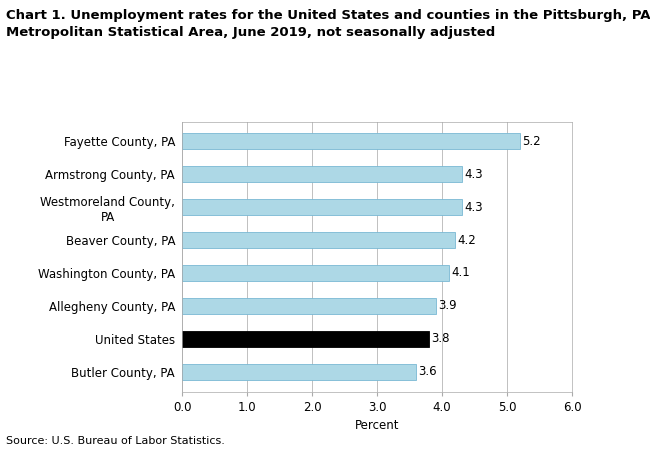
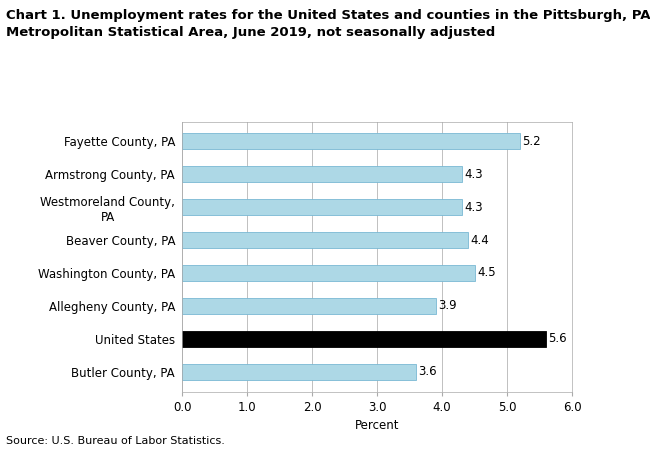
Beaver County, PA: 4.2 -> 4.4
Washington County, PA: 4.1 -> 4.5
United States: 3.8 -> 5.6
